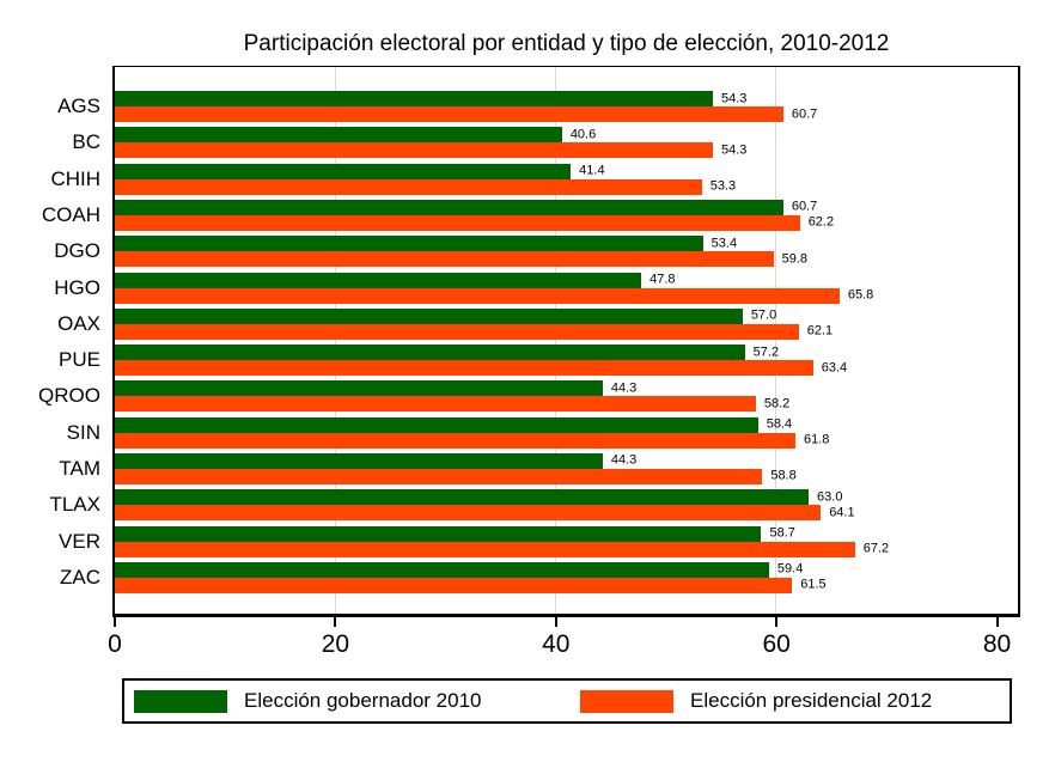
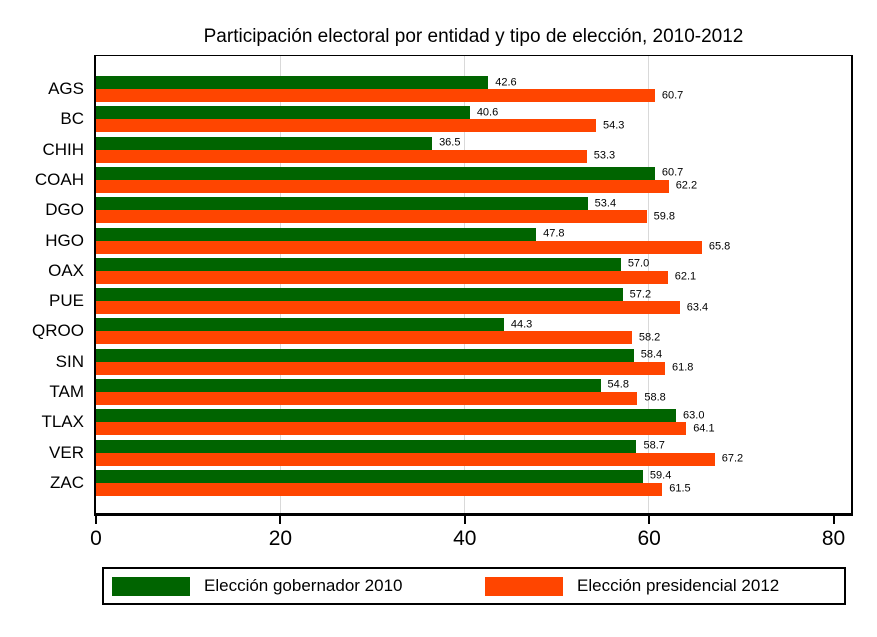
Elección gobernador 2010/AGS: 54.3 -> 42.6
Elección gobernador 2010/CHIH: 41.4 -> 36.5
Elección gobernador 2010/TAM: 44.3 -> 54.8
